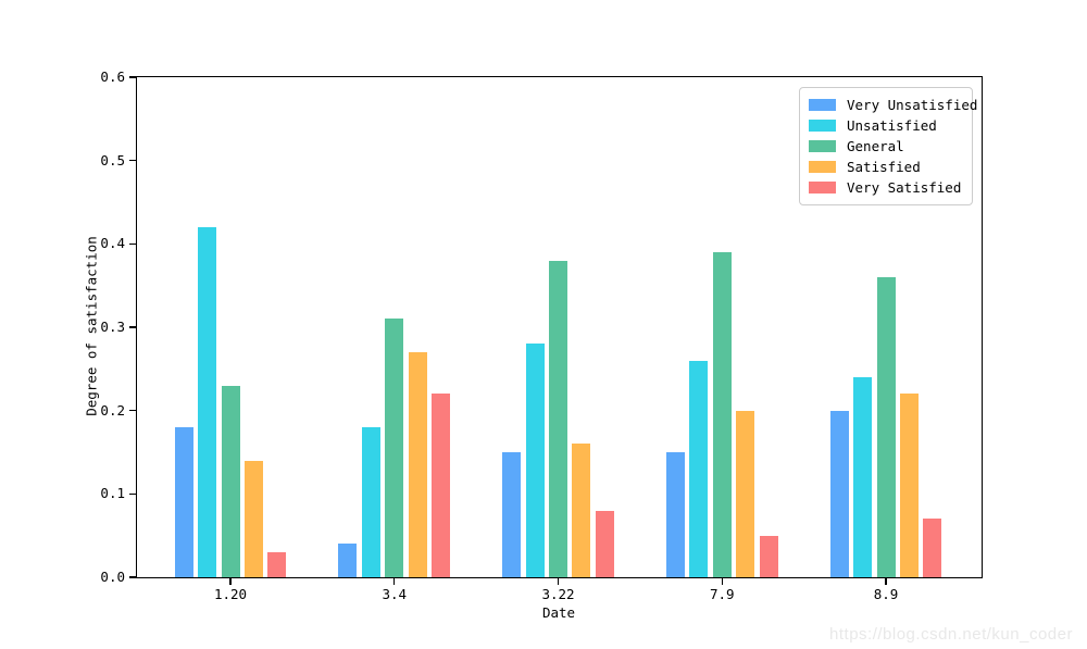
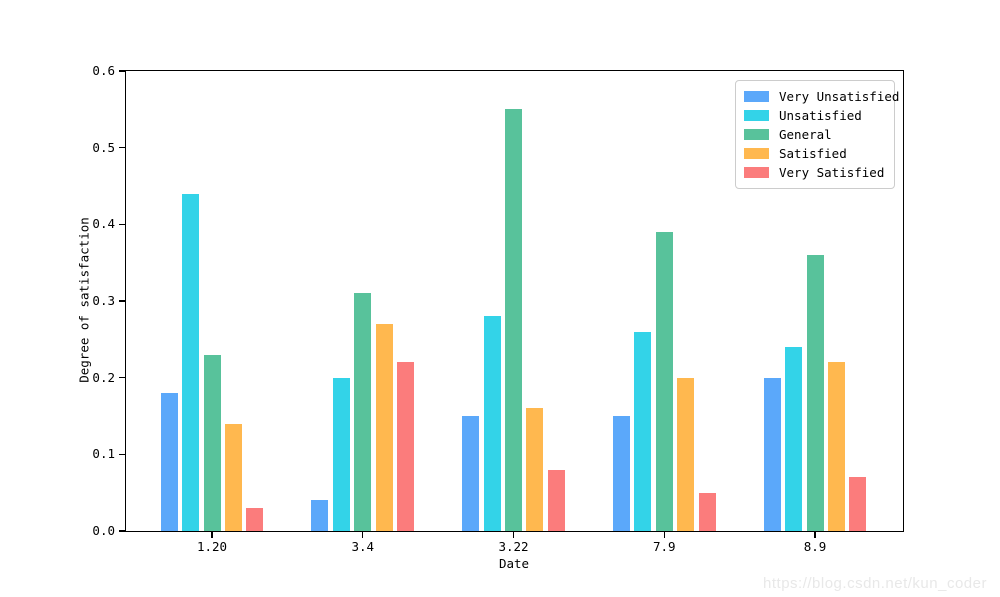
Unsatisfied/1.20: 0.42 -> 0.44
Unsatisfied/3.4: 0.18 -> 0.20
General/3.22: 0.38 -> 0.55
